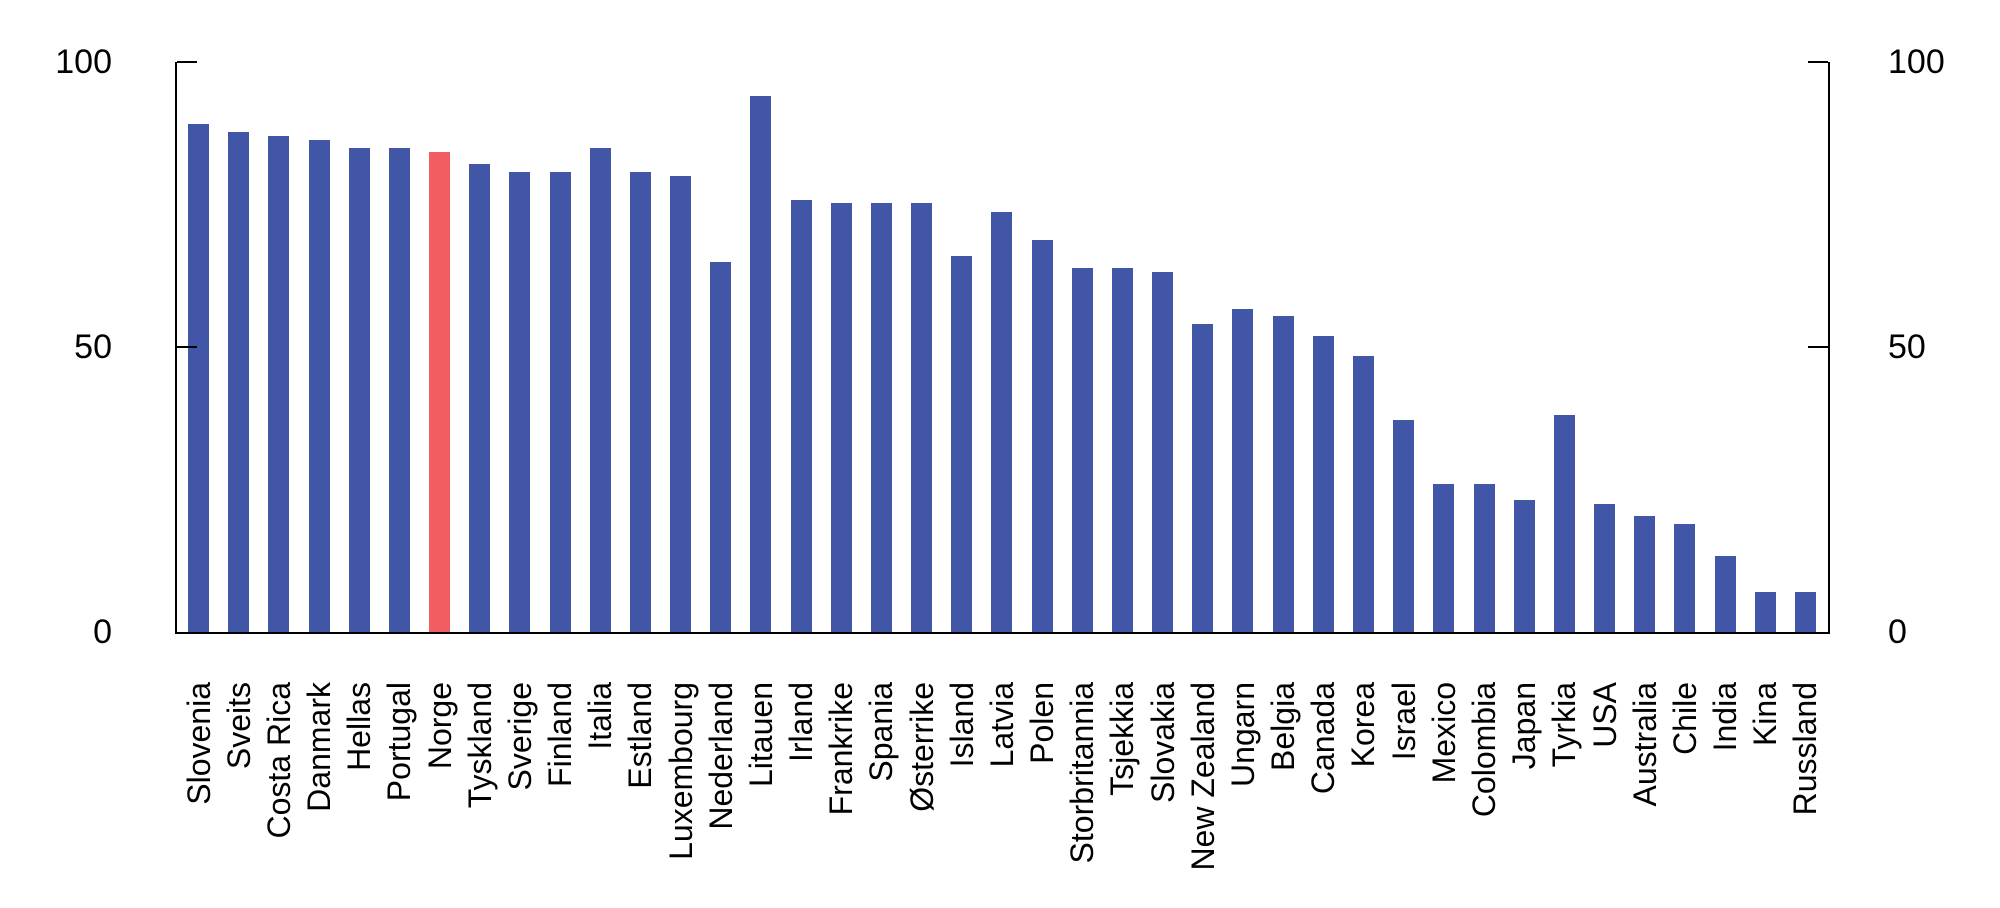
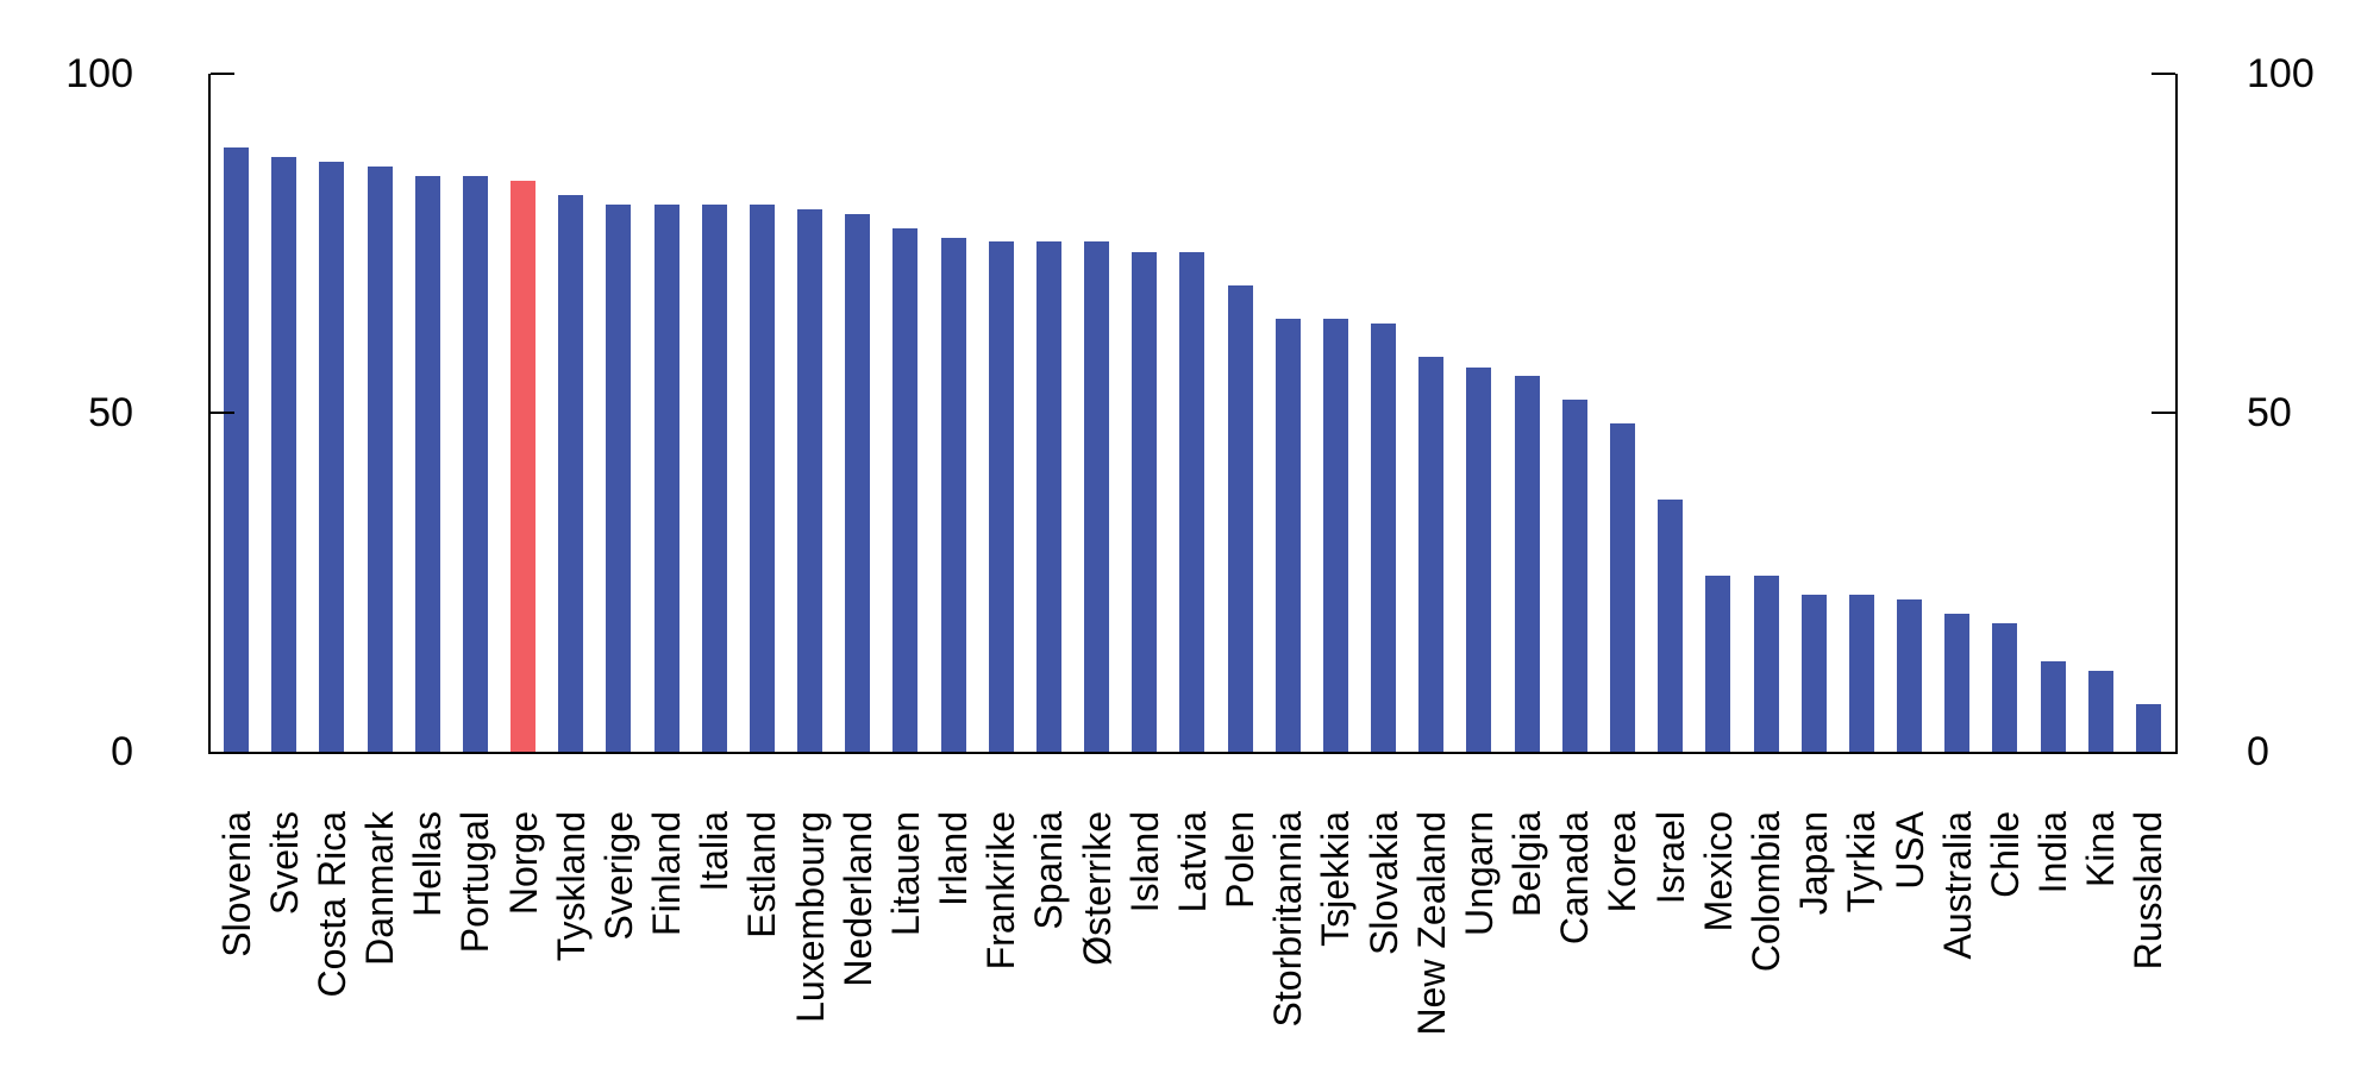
Italia: 85 -> 81
Nederland: 65 -> 79
Litauen: 94 -> 77
Island: 66 -> 74
New Zealand: 54 -> 58
Tyrkia: 38 -> 23
Kina: 7 -> 12
